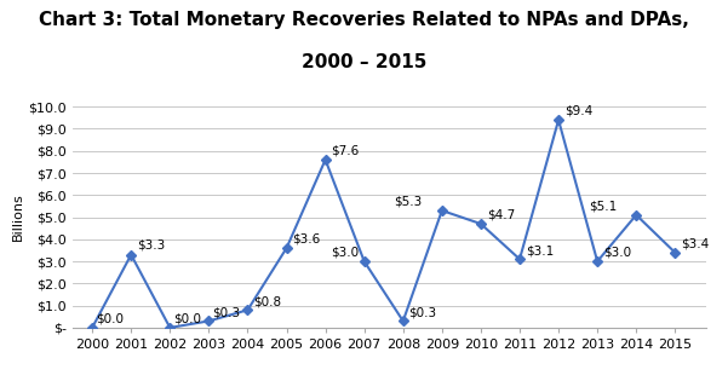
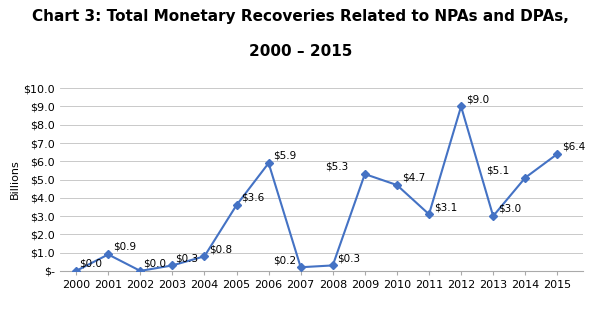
2001: $3.3 -> $0.9
2006: $7.6 -> $5.9
2007: $3.0 -> $0.2
2012: $9.4 -> $9.0
2015: $3.4 -> $6.4
